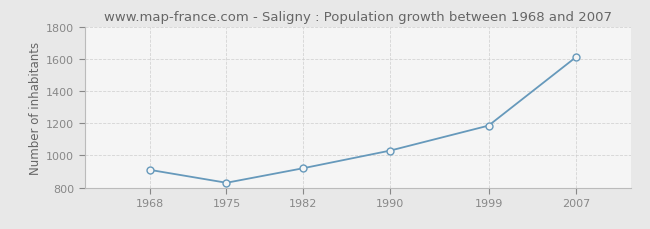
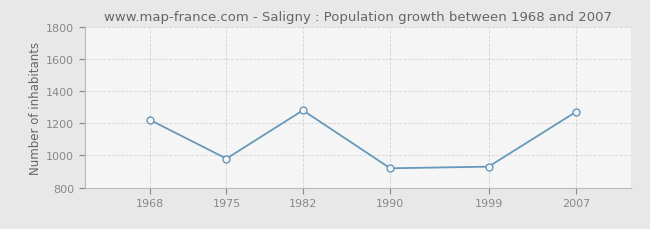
1968: 910 -> 1220
1975: 830 -> 980
1982: 920 -> 1280
1990: 1030 -> 920
1999: 1180 -> 930
2007: 1610 -> 1270
